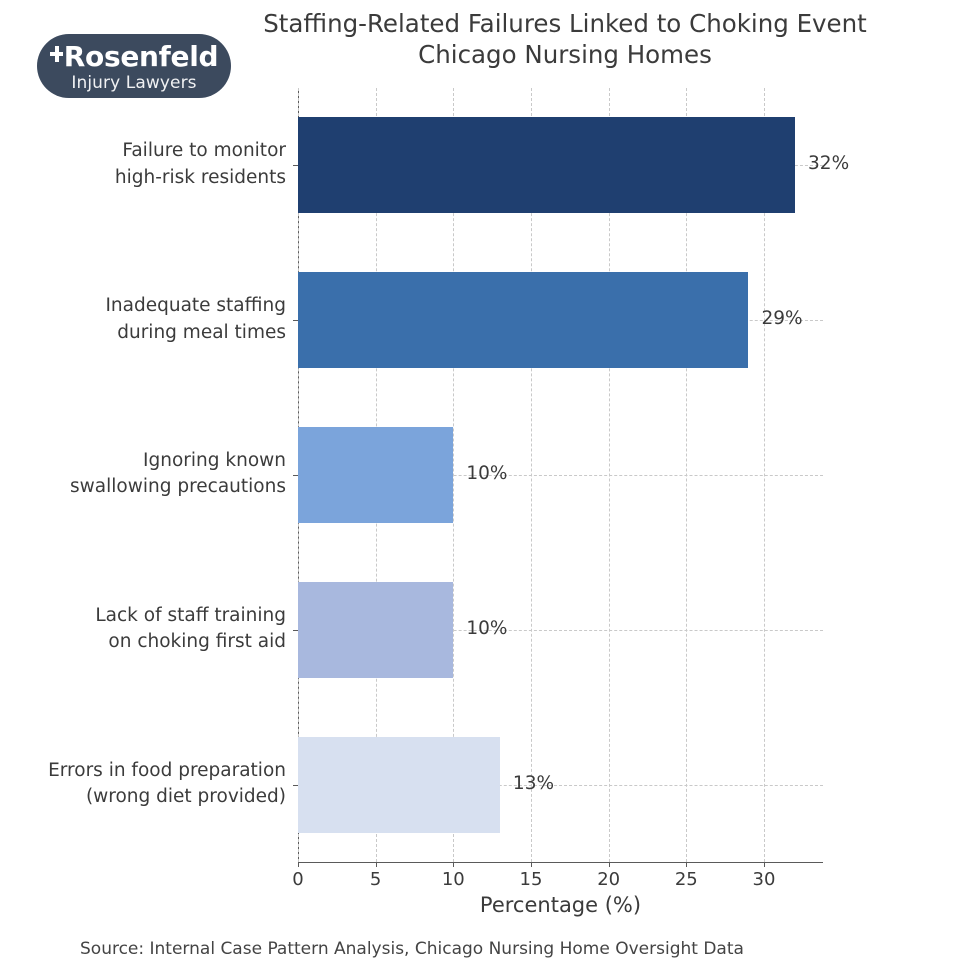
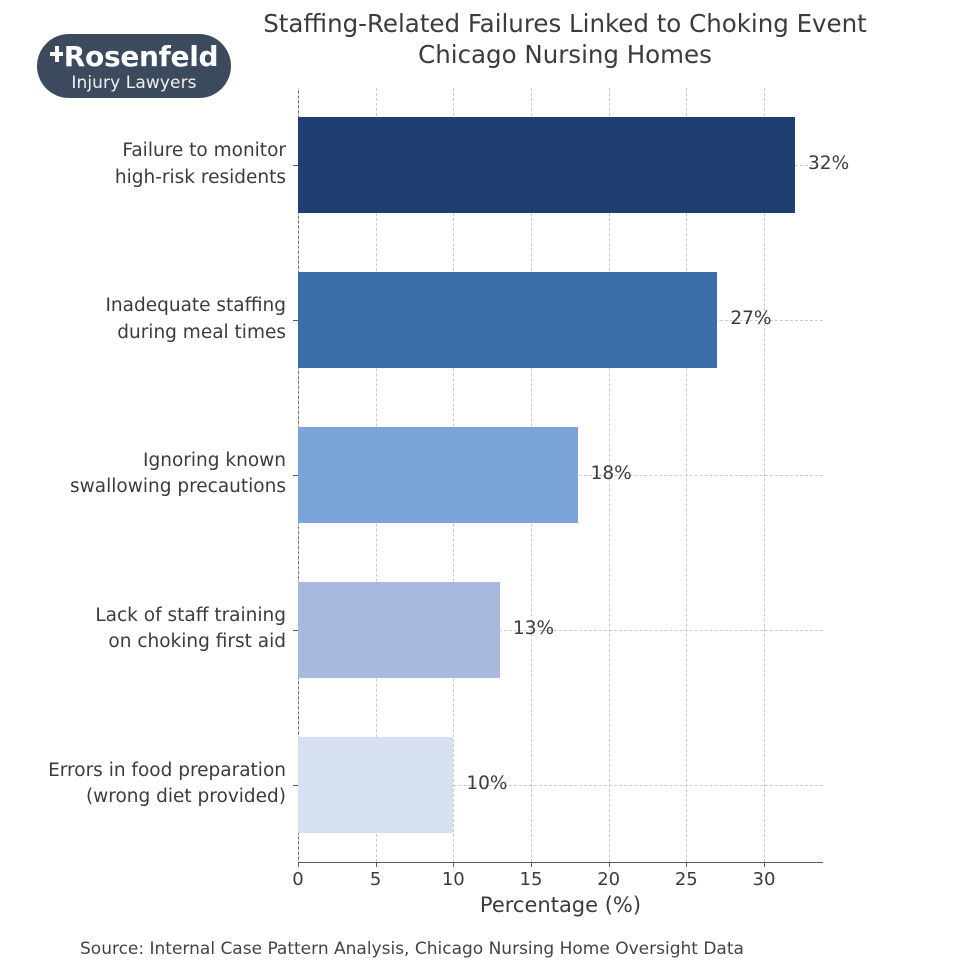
Inadequate staffing during meal times: 29% -> 27%
Ignoring known swallowing precautions: 10% -> 18%
Lack of staff training on choking first aid: 10% -> 13%
Errors in food preparation (wrong diet provided): 13% -> 10%
